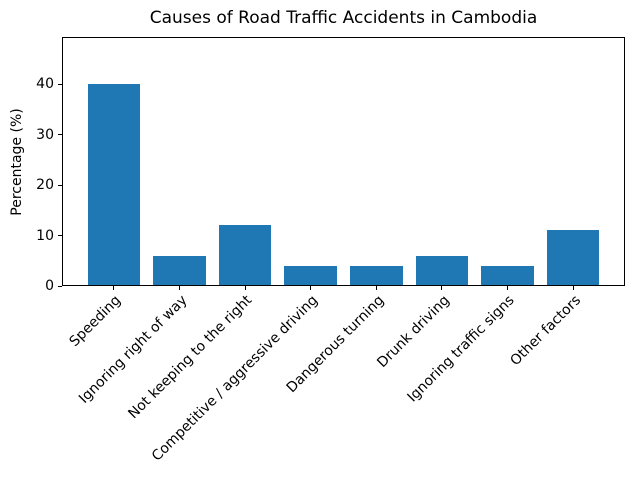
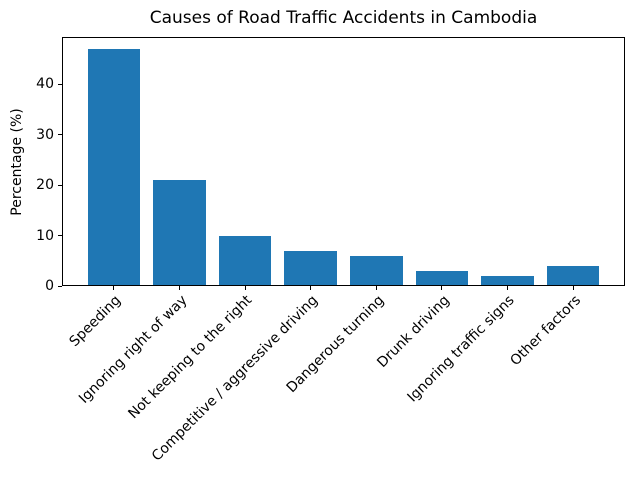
Speeding: 40 -> 47
Ignoring right of way: 6 -> 21
Not keeping to the right: 12 -> 10
Competitive / aggressive driving: 4 -> 7
Dangerous turning: 4 -> 6
Drunk driving: 6 -> 3
Ignoring traffic signs: 4 -> 2
Other factors: 11 -> 4
